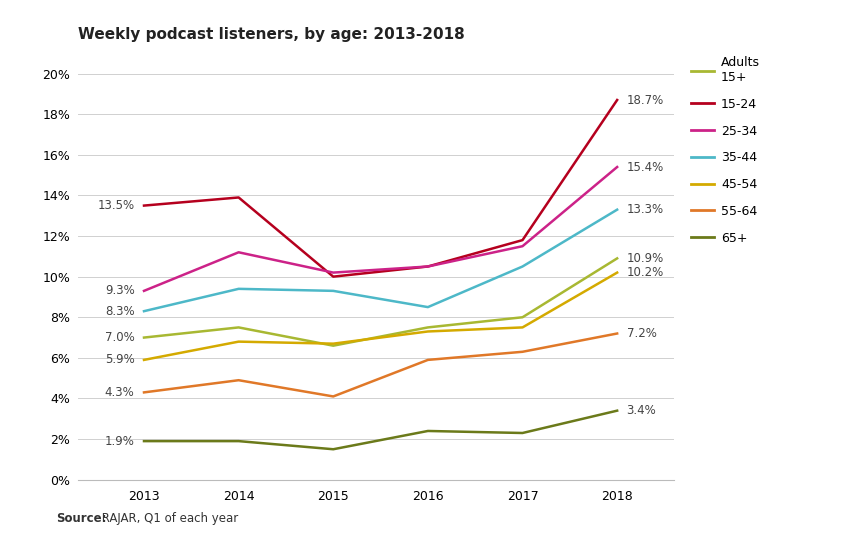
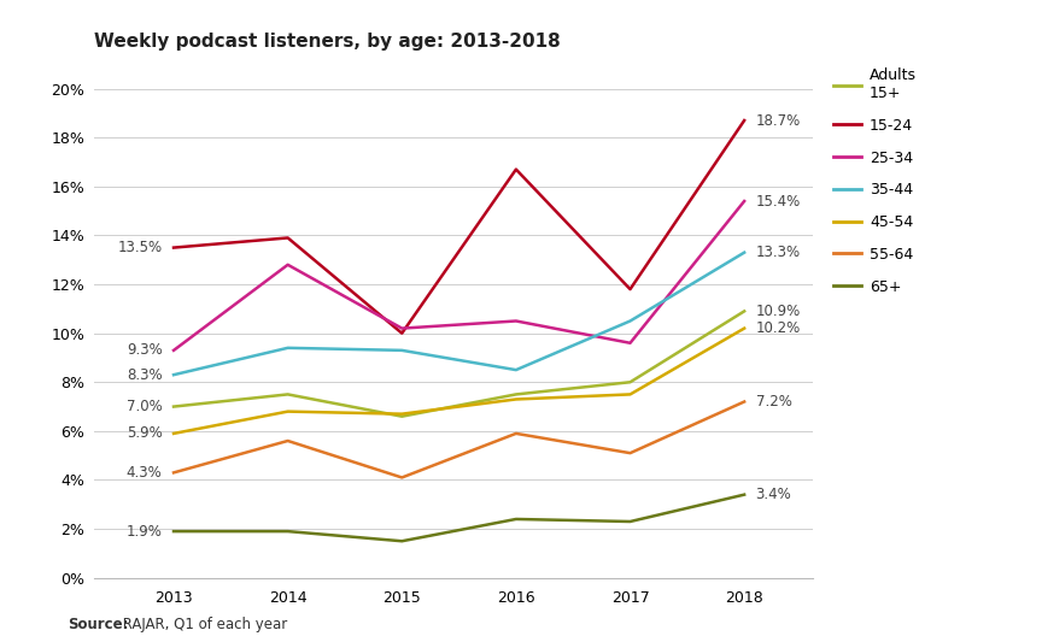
25-34/2014: 11.2% -> 12.8%
55-64/2014: 4.9% -> 5.6%
15-24/2016: 10.5% -> 16.7%
25-34/2017: 11.5% -> 9.6%
55-64/2017: 6.3% -> 5.1%
